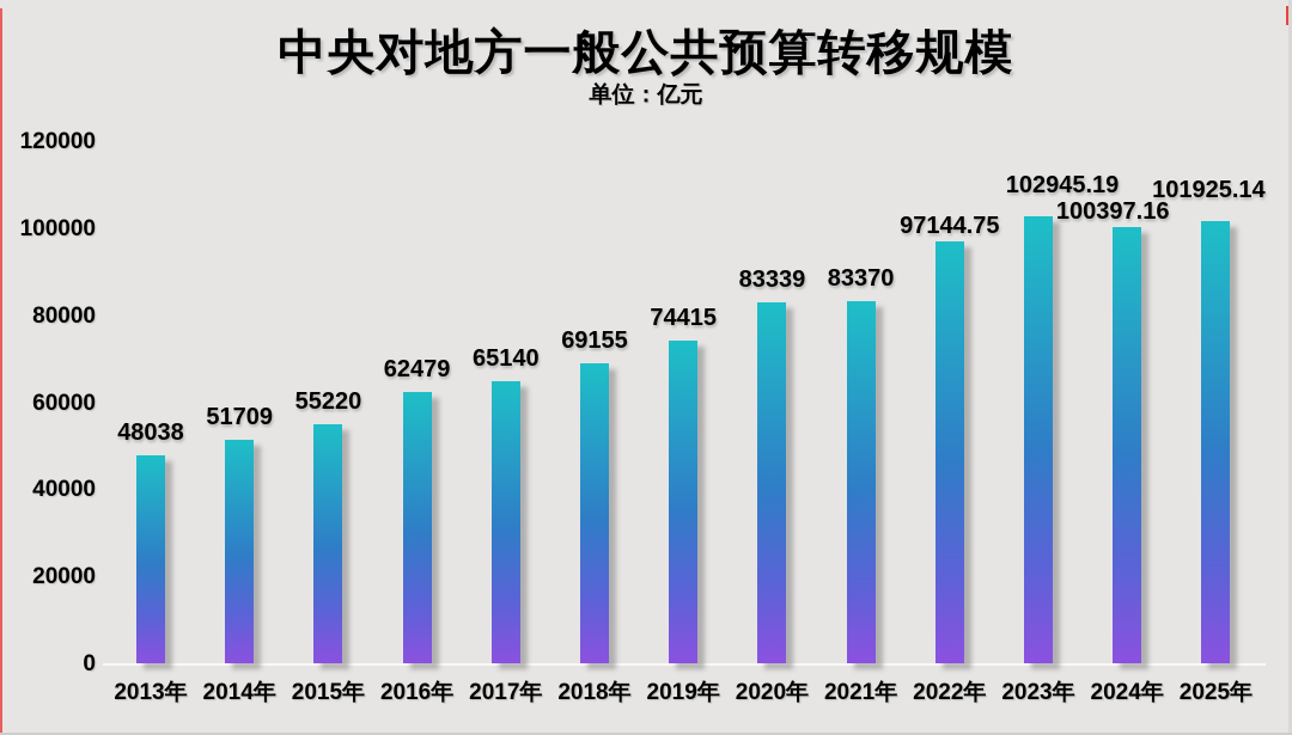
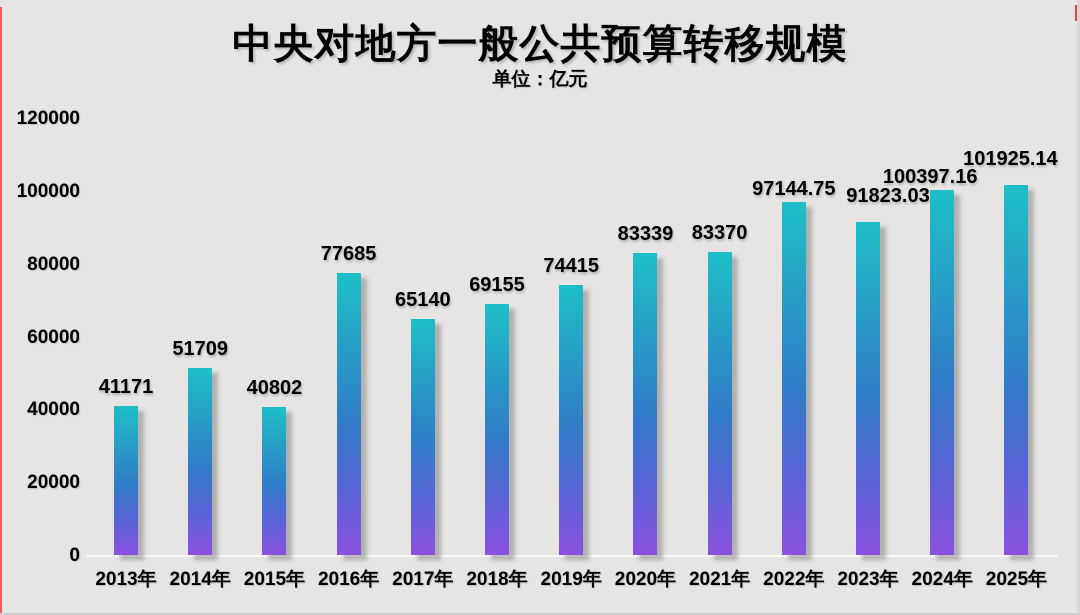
2013年: 48038 -> 41171
2015年: 55220 -> 40802
2016年: 62479 -> 77685
2023年: 102945.19 -> 91823.03
